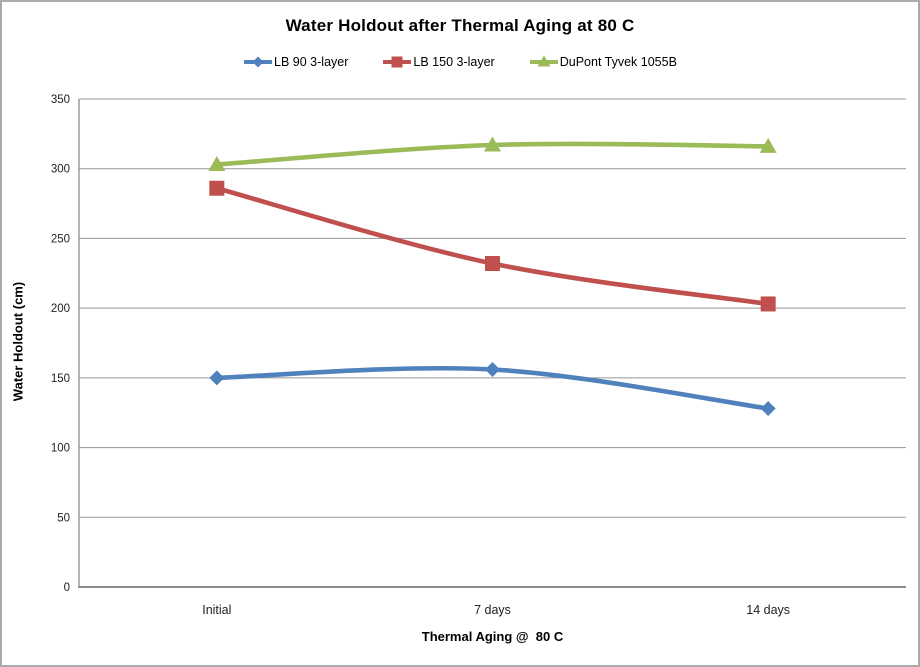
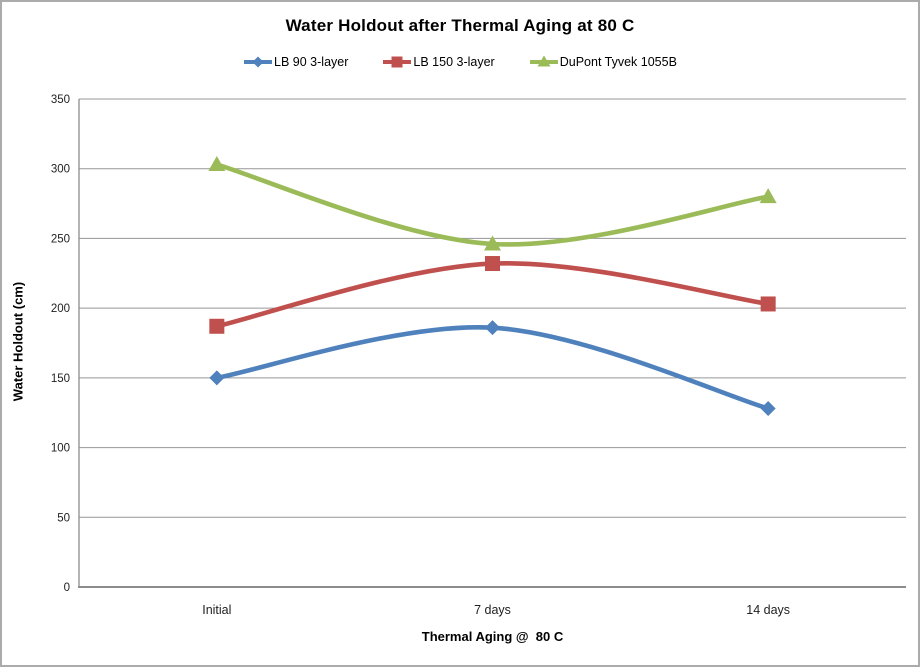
LB 150 3-layer/Initial: 286 -> 187
LB 90 3-layer/7 days: 156 -> 186
DuPont Tyvek 1055B/7 days: 317 -> 246
DuPont Tyvek 1055B/14 days: 316 -> 280
